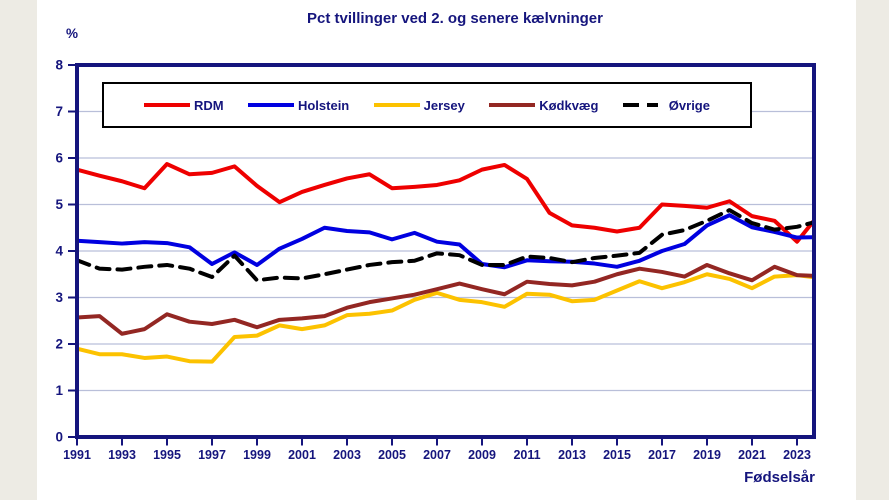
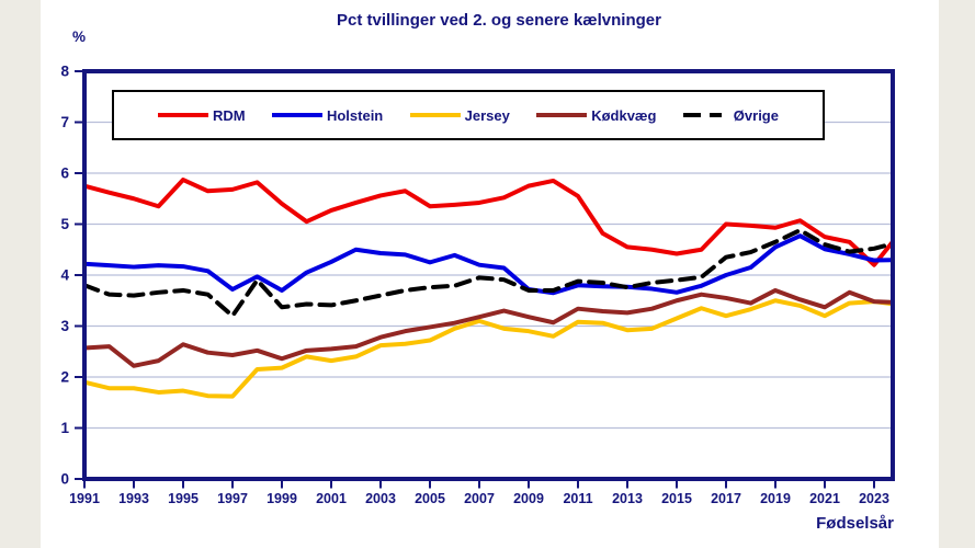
Øvrige/1997: 3.4 -> 3.2
